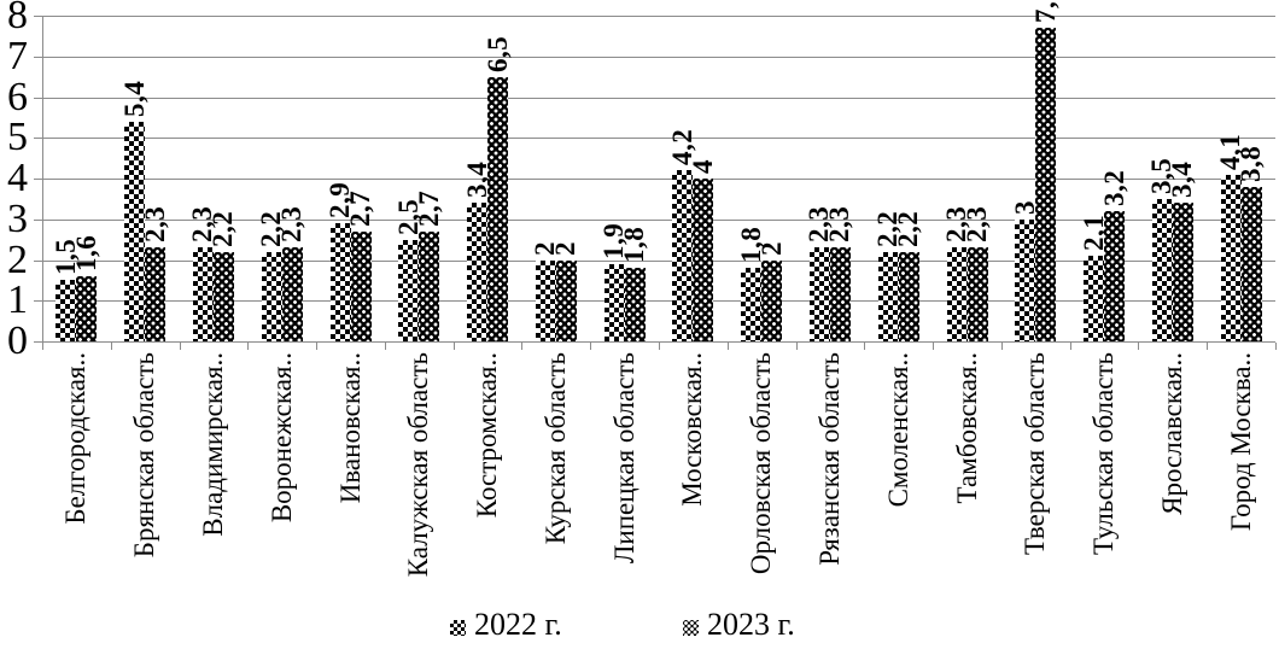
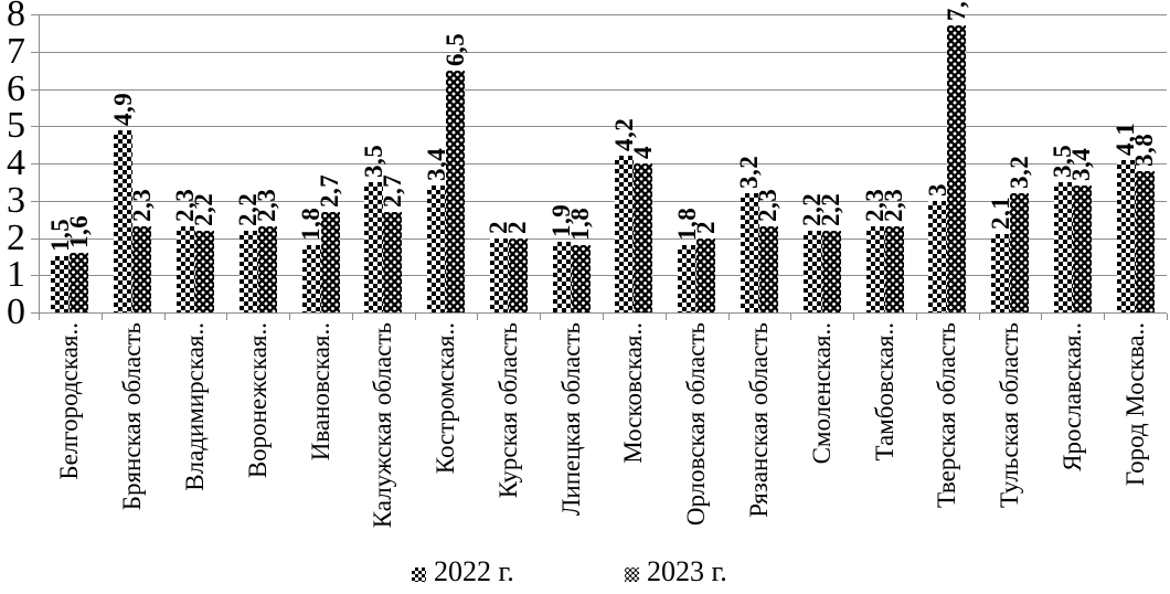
2022 г./Брянская область: 5,4 -> 4,9
2022 г./Ивановская..: 2,9 -> 1,8
2022 г./Калужская область: 2,5 -> 3,5
2022 г./Рязанская область: 2,3 -> 3,2
